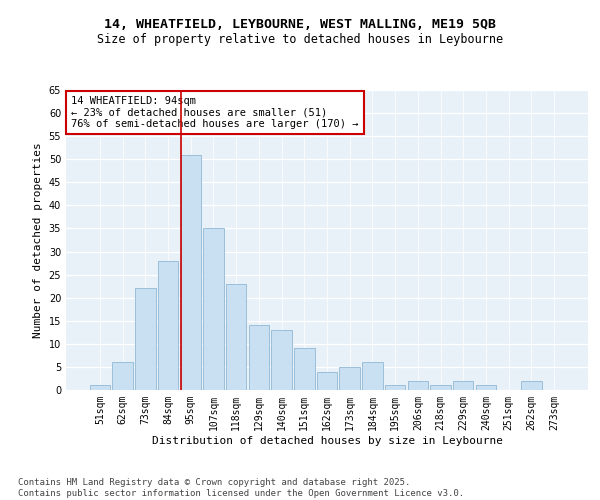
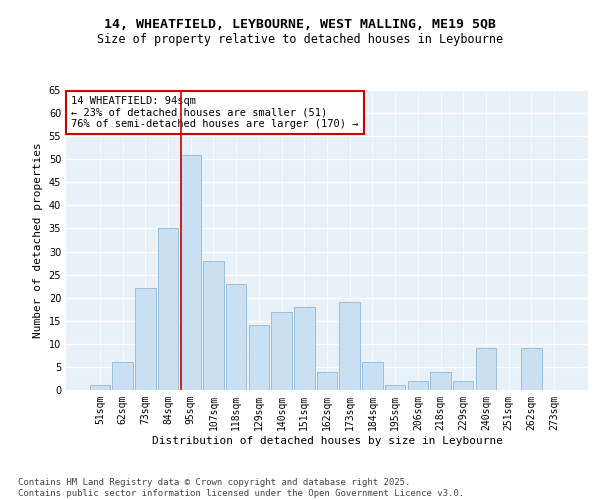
84sqm: 28 -> 35
107sqm: 35 -> 28
140sqm: 13 -> 17
151sqm: 9 -> 18
173sqm: 5 -> 19
218sqm: 1 -> 4
240sqm: 1 -> 9
262sqm: 2 -> 9
